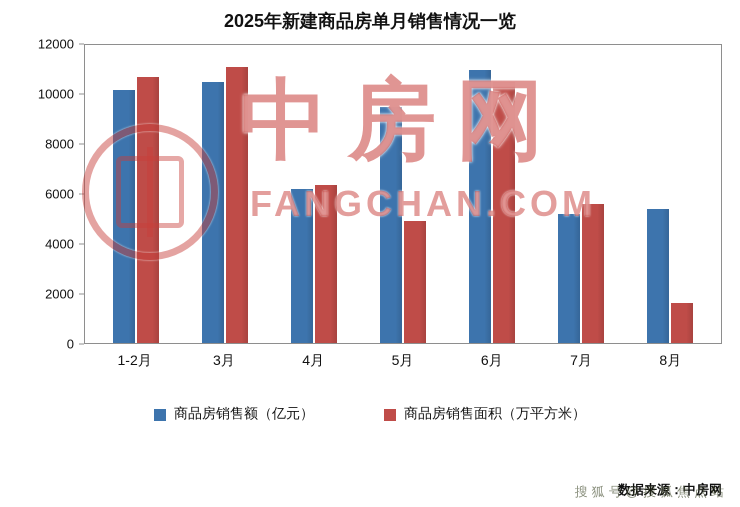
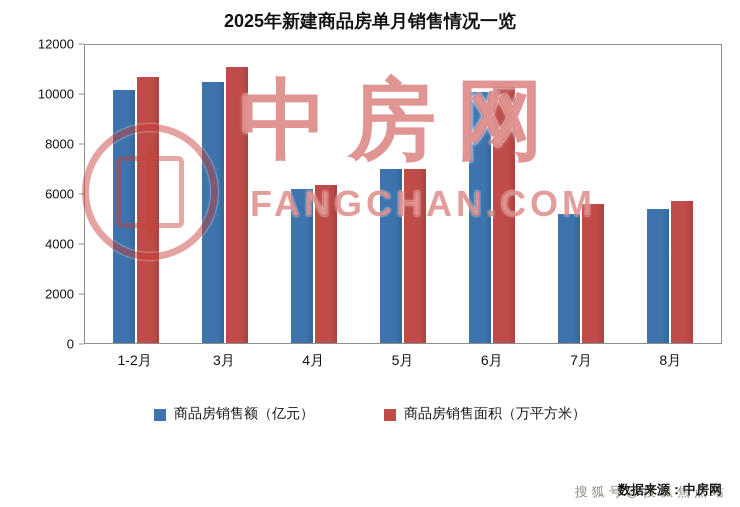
商品房销售额（亿元）/5月: 9500 -> 7000
商品房销售面积（万平方米）/5月: 4900 -> 7000
商品房销售额（亿元）/6月: 11000 -> 10100
商品房销售面积（万平方米）/8月: 1600 -> 5700
